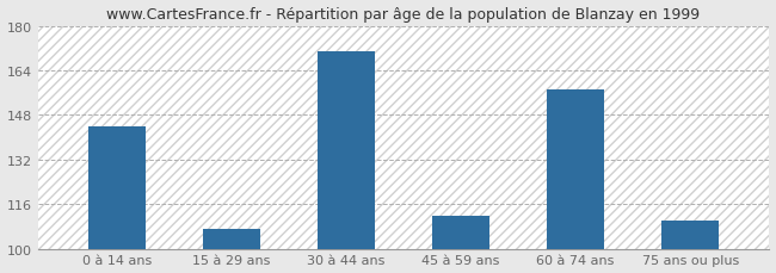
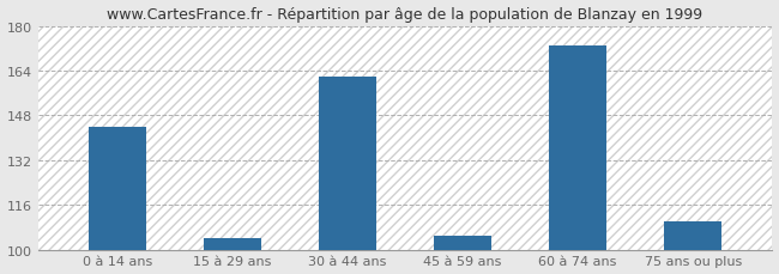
15 à 29 ans: 107 -> 104
30 à 44 ans: 171 -> 162
45 à 59 ans: 112 -> 105
60 à 74 ans: 157 -> 173
